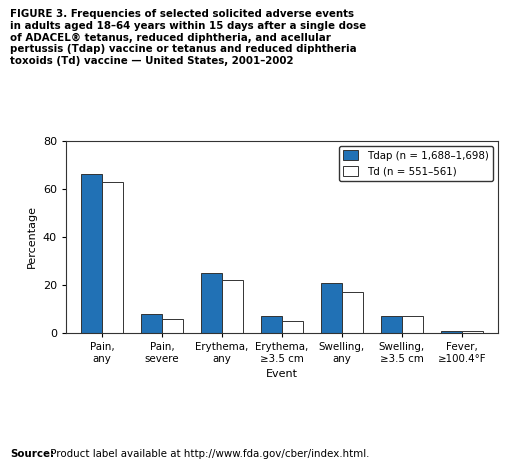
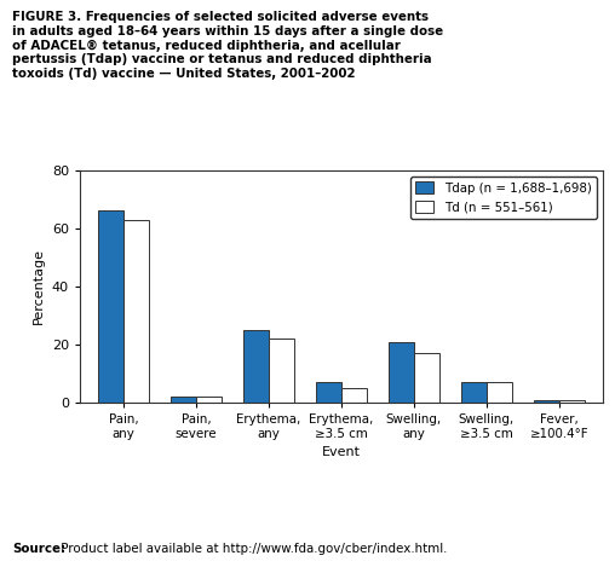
Tdap (n = 1,688–1,698)/Pain, severe: 8 -> 2
Td (n = 551–561)/Pain, severe: 6 -> 2
